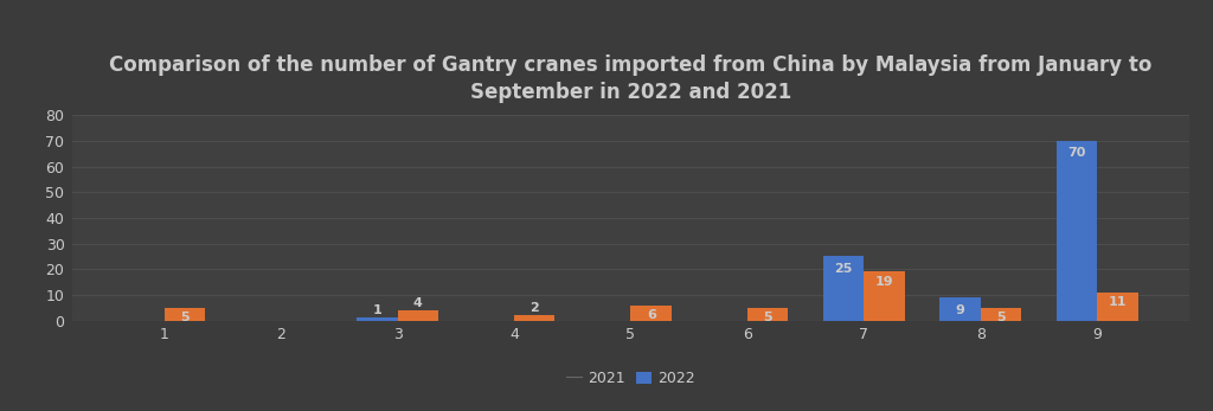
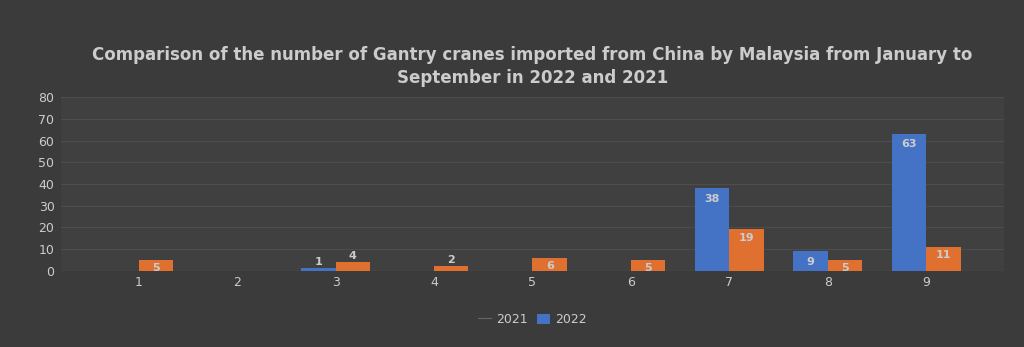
2022/7: 25 -> 38
2022/9: 70 -> 63
